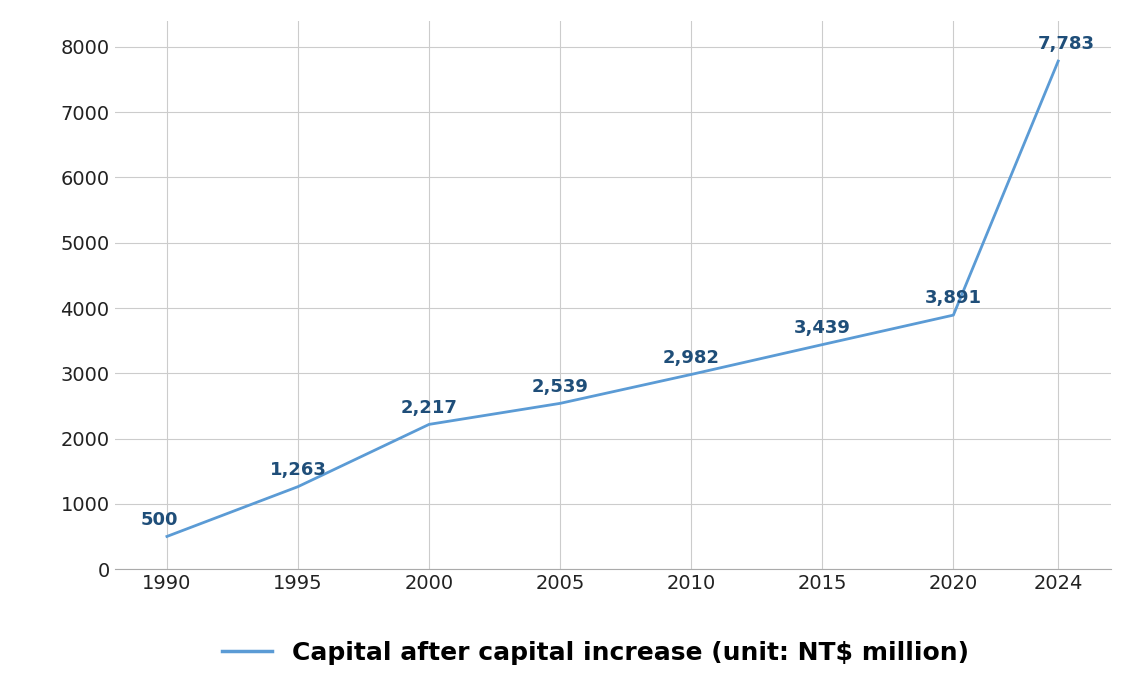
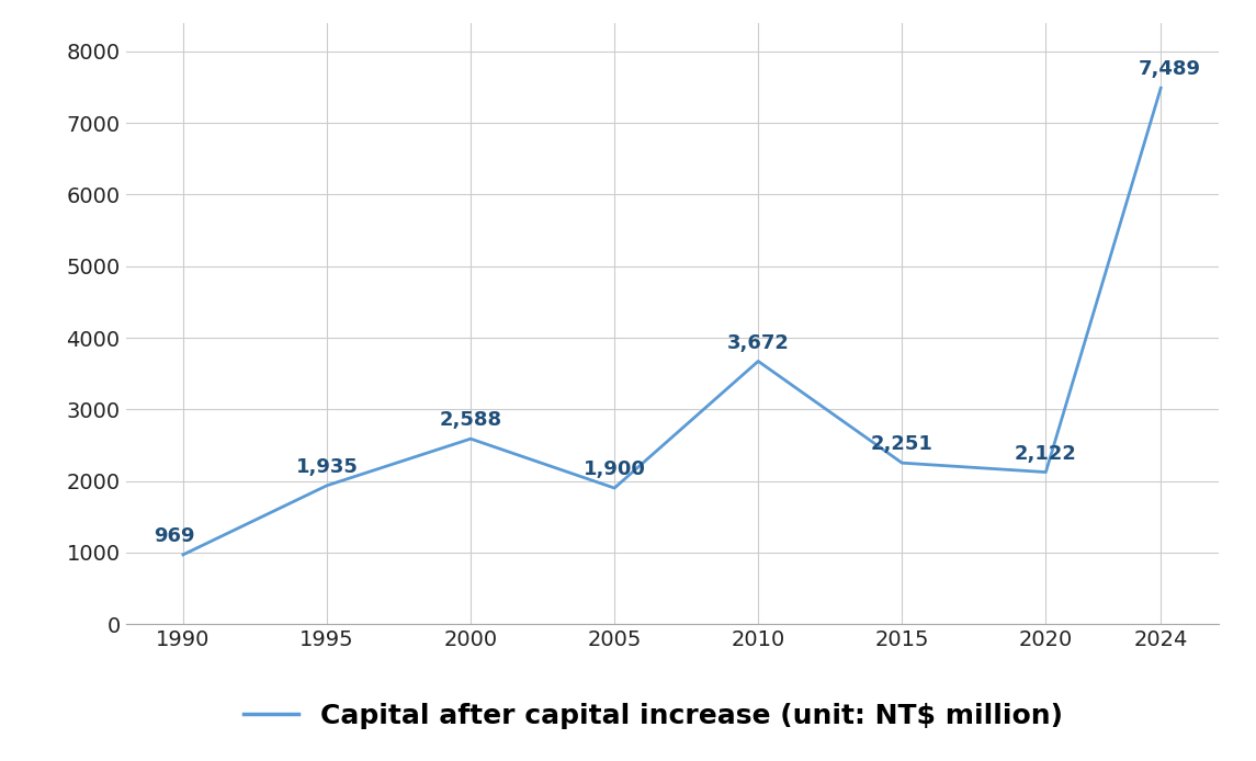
1990: 500 -> 969
1995: 1,263 -> 1,935
2000: 2,217 -> 2,588
2005: 2,539 -> 1,900
2010: 2,982 -> 3,672
2015: 3,439 -> 2,251
2020: 3,891 -> 2,122
2024: 7,783 -> 7,489
